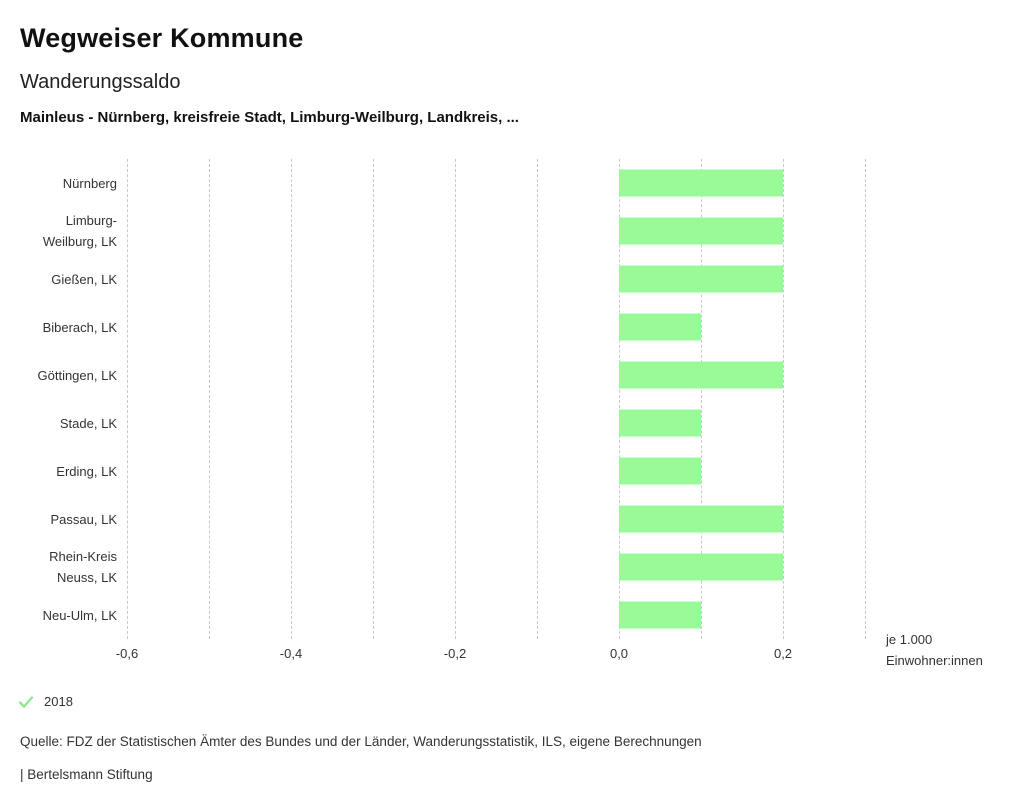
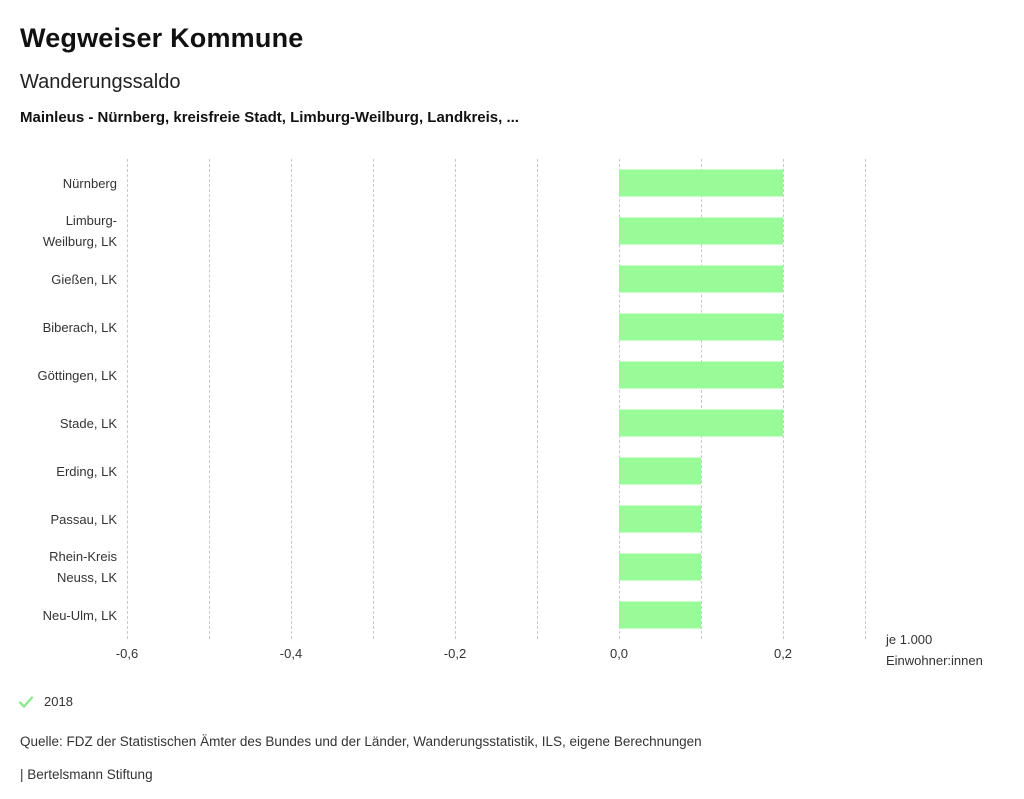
Biberach, LK: 0,1 -> 0,2
Stade, LK: 0,1 -> 0,2
Passau, LK: 0,2 -> 0,1
Rhein-Kreis Neuss, LK: 0,2 -> 0,1
